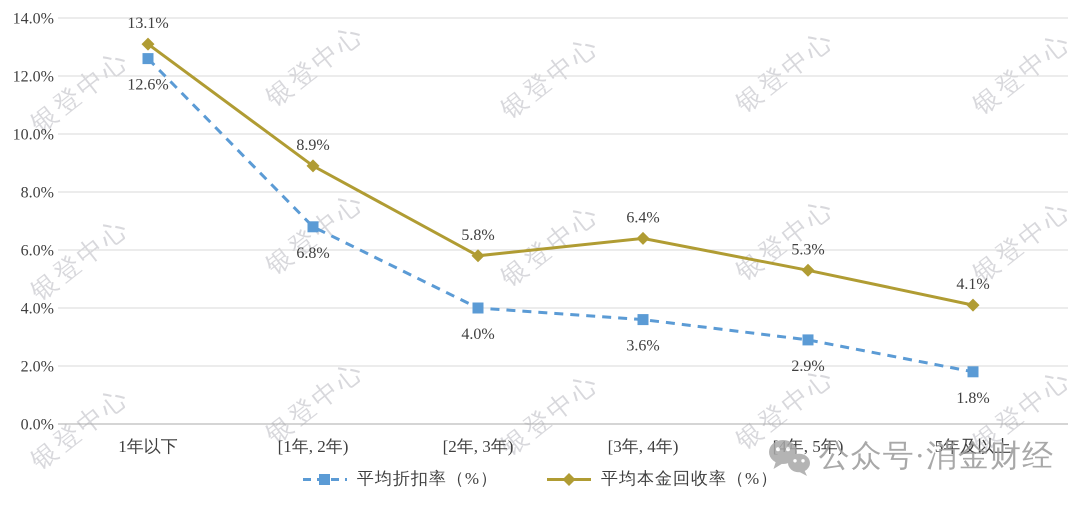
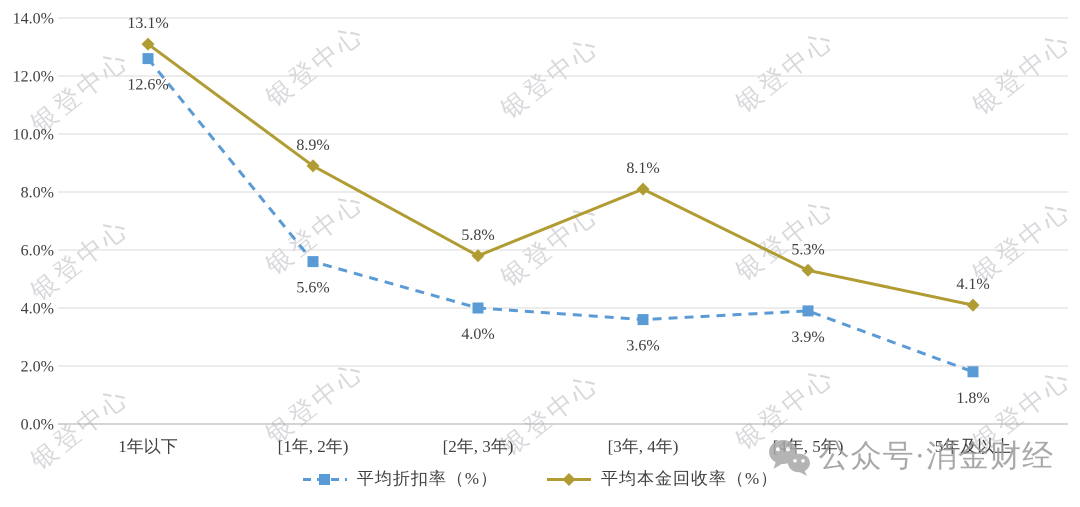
平均折扣率（%）/[1年, 2年): 6.8% -> 5.6%
平均本金回收率（%）/[3年, 4年): 6.4% -> 8.1%
平均折扣率（%）/[4年, 5年): 2.9% -> 3.9%
